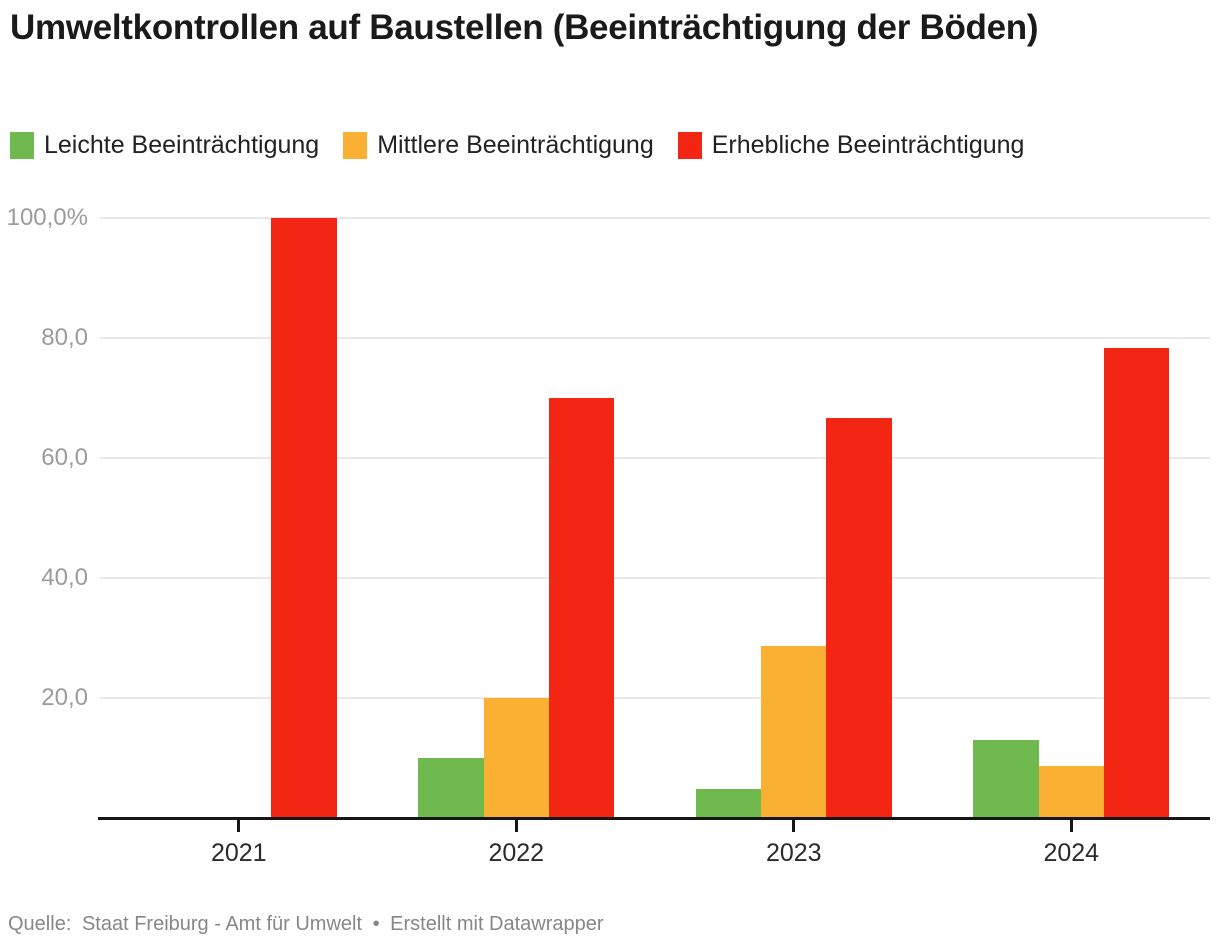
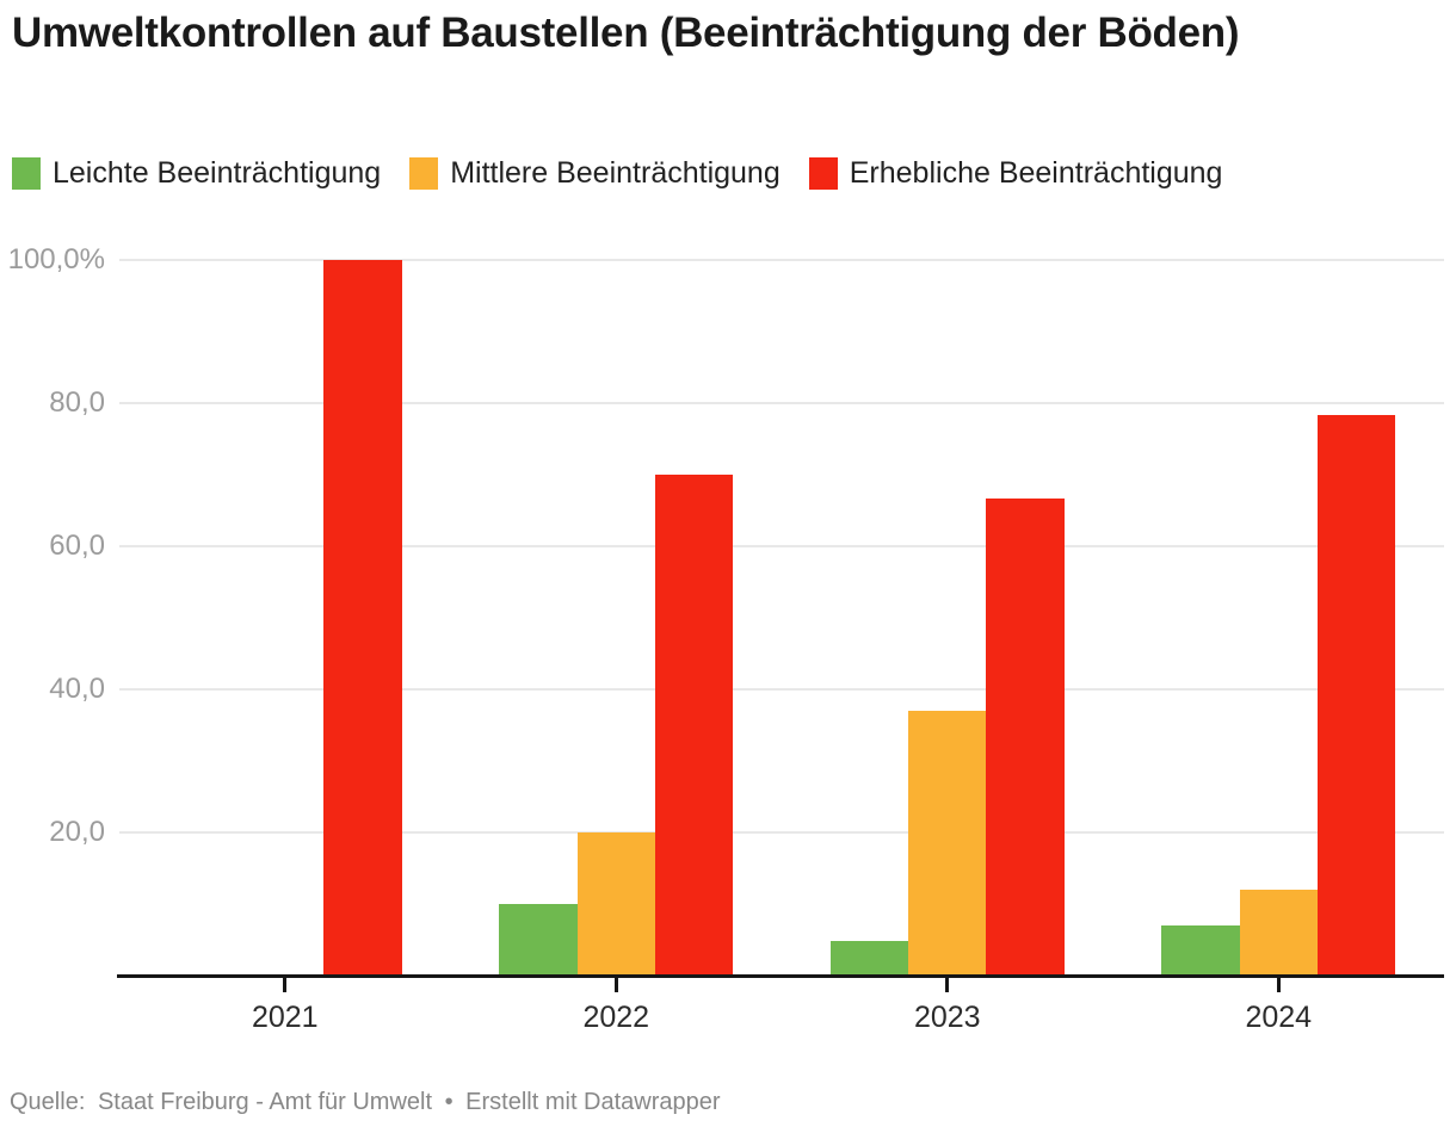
Mittlere Beeinträchtigung/2023: 29% -> 37%
Leichte Beeinträchtigung/2024: 13% -> 7%
Mittlere Beeinträchtigung/2024: 9% -> 12%
